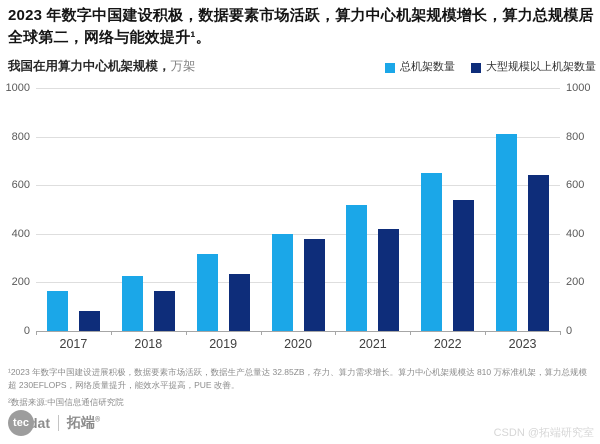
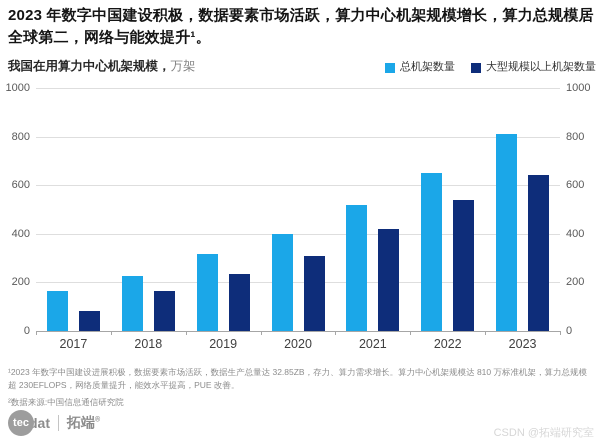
大型规模以上机架数量/2020: 380 -> 310
